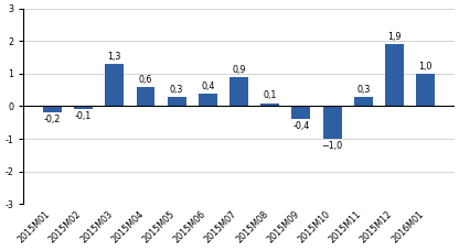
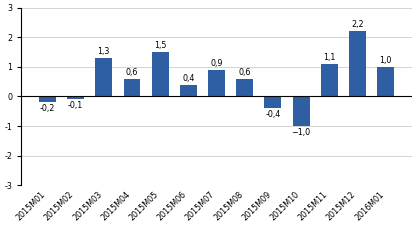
2015M05: 0,3 -> 1,5
2015M08: 0,1 -> 0,6
2015M11: 0,3 -> 1,1
2015M12: 1,9 -> 2,2
